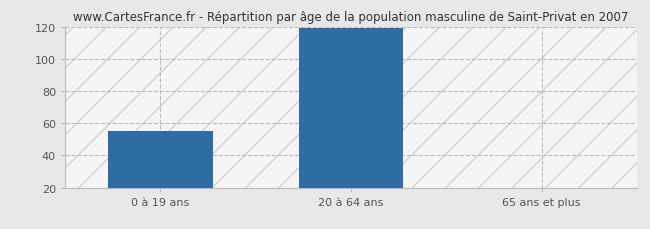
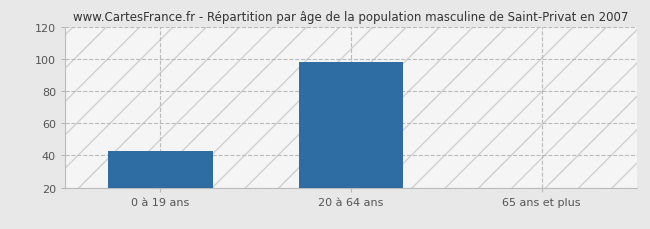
0 à 19 ans: 55 -> 43
20 à 64 ans: 119 -> 98
